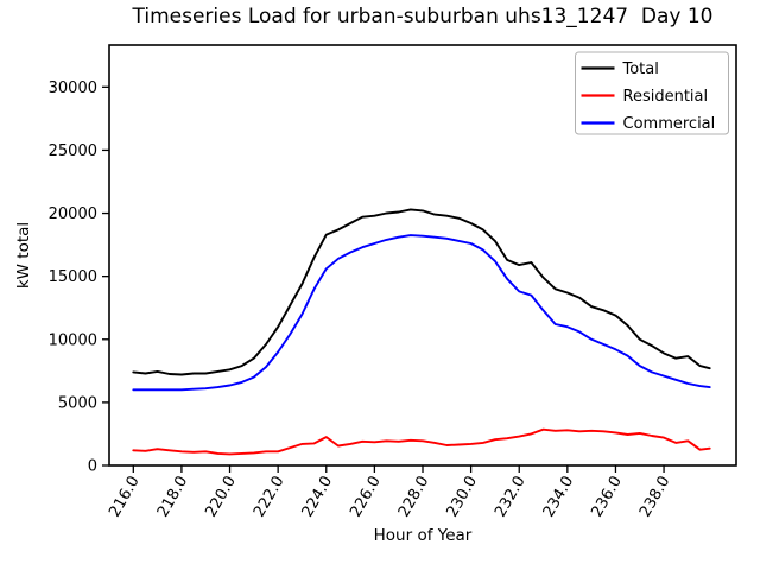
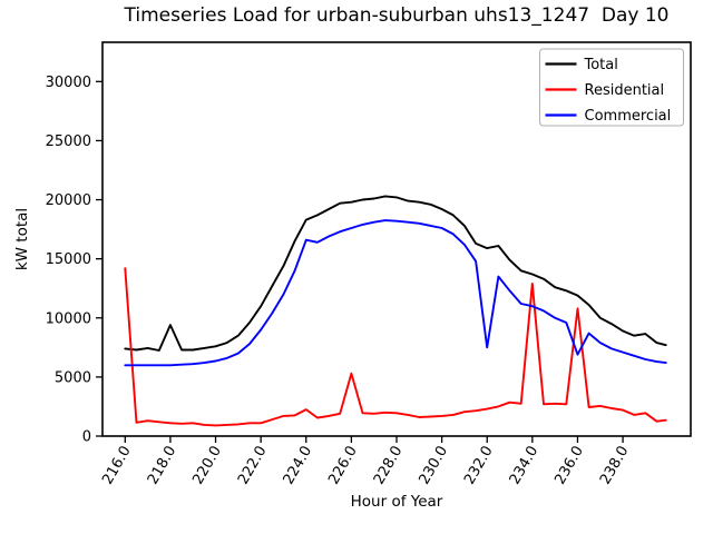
Residential/216.0: 1200 -> 14200
Total/218.0: 7200 -> 9400
Commercial/224.0: 15600 -> 16600
Residential/226.0: 1800 -> 5300
Commercial/232.0: 13800 -> 7500
Residential/234.0: 2800 -> 12900
Residential/236.0: 2600 -> 10800
Commercial/236.0: 9200 -> 6900
